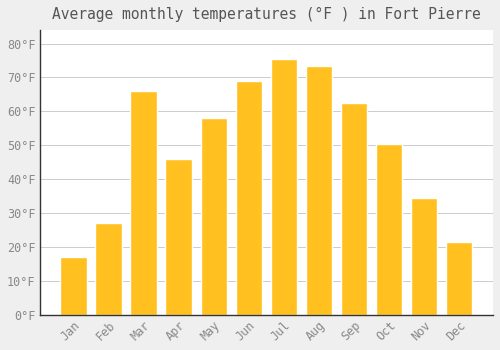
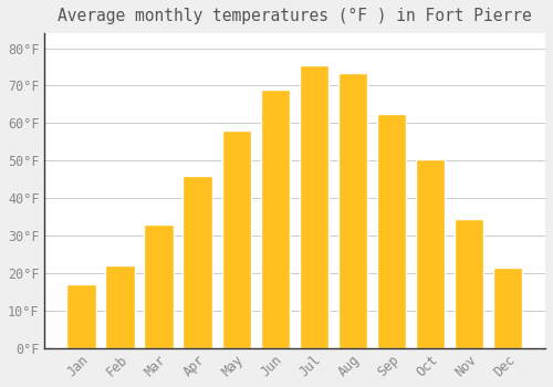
Feb: 27.0°F -> 22.0°F
Mar: 66.0°F -> 33.0°F
